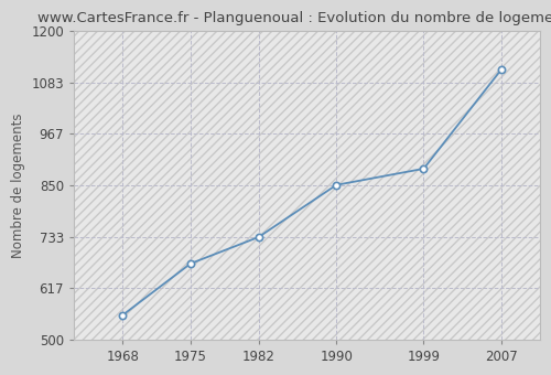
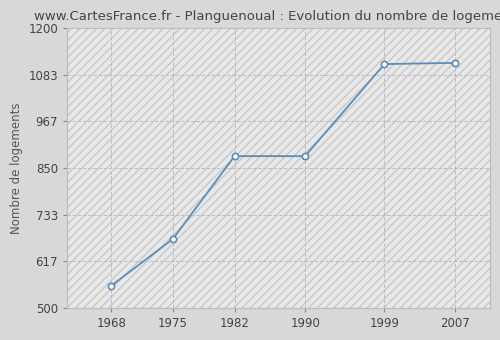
1982: 733 -> 880
1990: 851 -> 880
1999: 888 -> 1110
